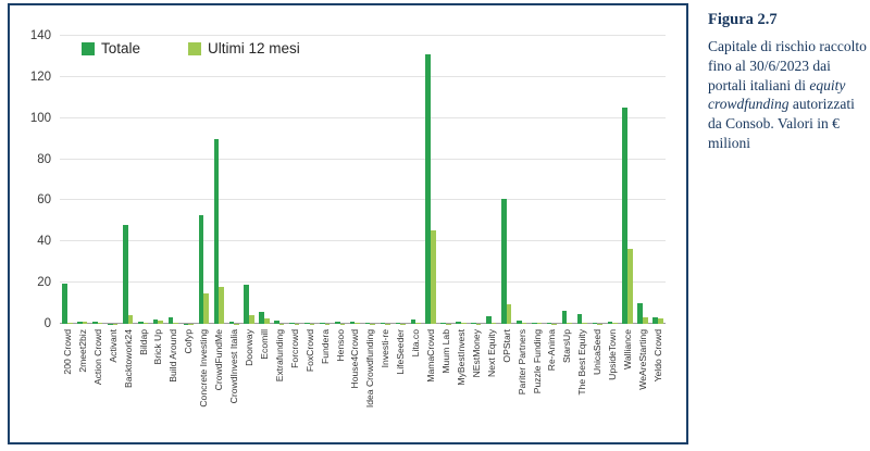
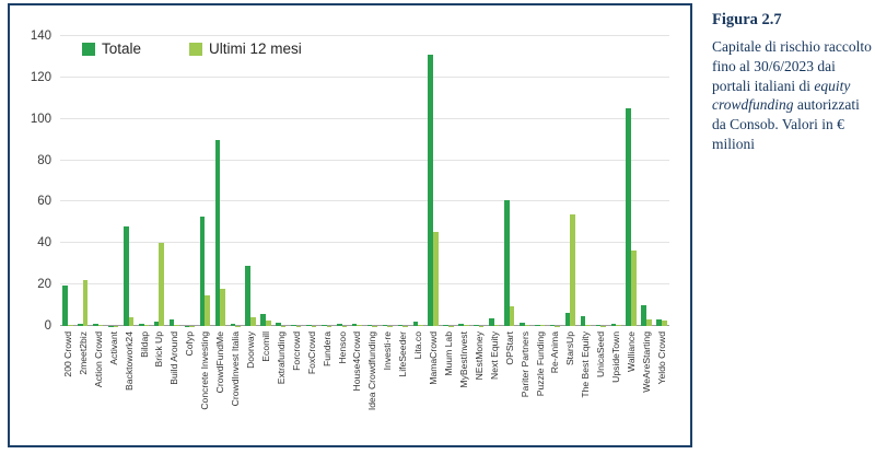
Ultimi 12 mesi/2meet2biz: 1 -> 22
Ultimi 12 mesi/Brick Up: 2 -> 40
Totale/Doorway: 19 -> 29
Ultimi 12 mesi/StarsUp: 1 -> 54
